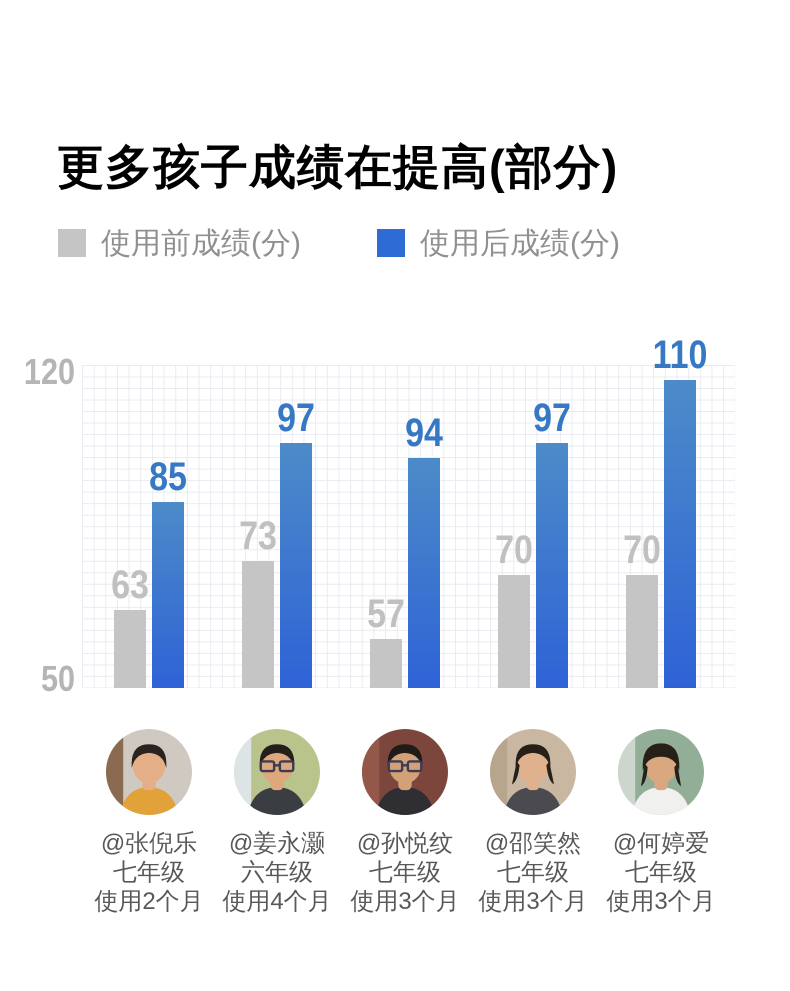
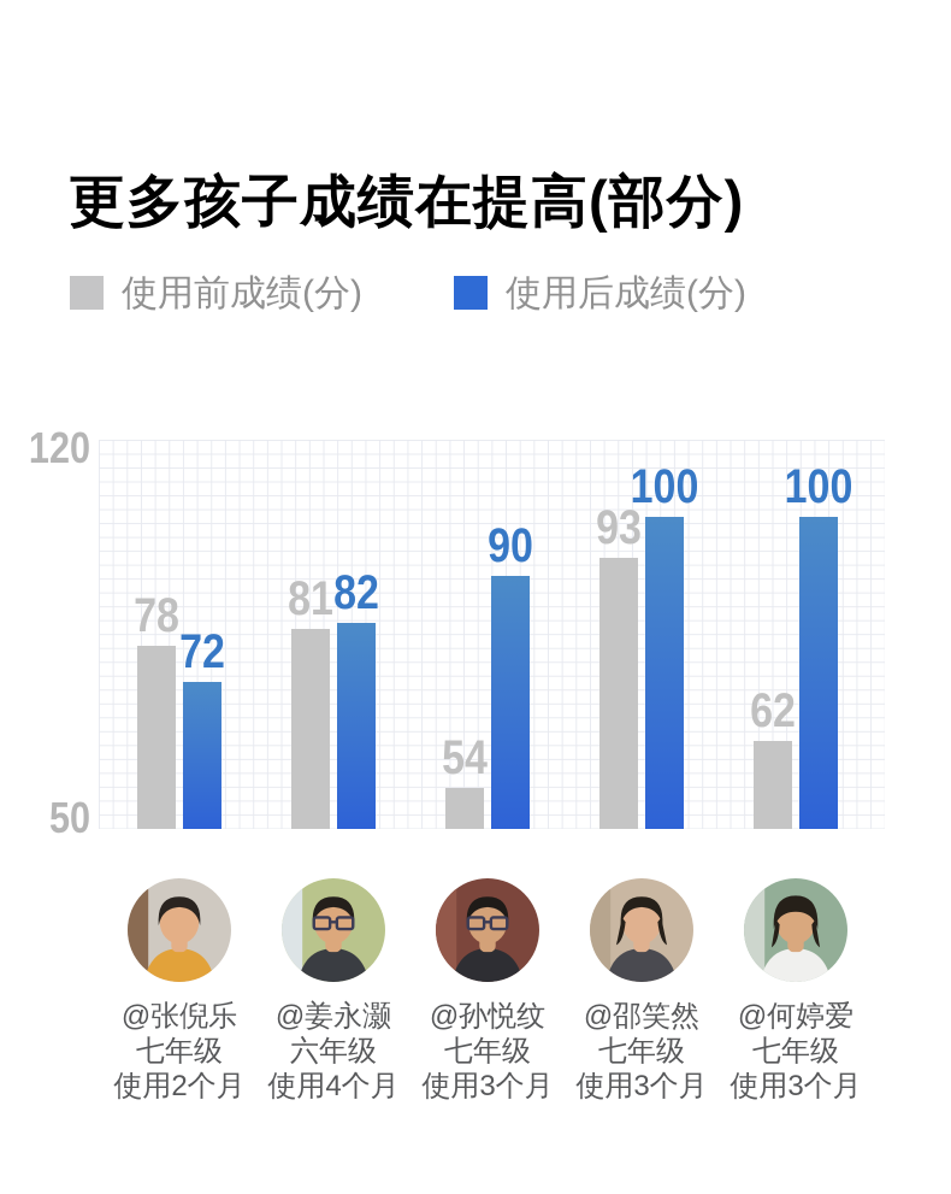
使用前成绩(分)/@张倪乐: 63 -> 78
使用后成绩(分)/@张倪乐: 85 -> 72
使用前成绩(分)/@姜永灏: 73 -> 81
使用后成绩(分)/@姜永灏: 97 -> 82
使用前成绩(分)/@孙悦纹: 57 -> 54
使用后成绩(分)/@孙悦纹: 94 -> 90
使用前成绩(分)/@邵笑然: 70 -> 93
使用后成绩(分)/@邵笑然: 97 -> 100
使用前成绩(分)/@何婷爱: 70 -> 62
使用后成绩(分)/@何婷爱: 110 -> 100
